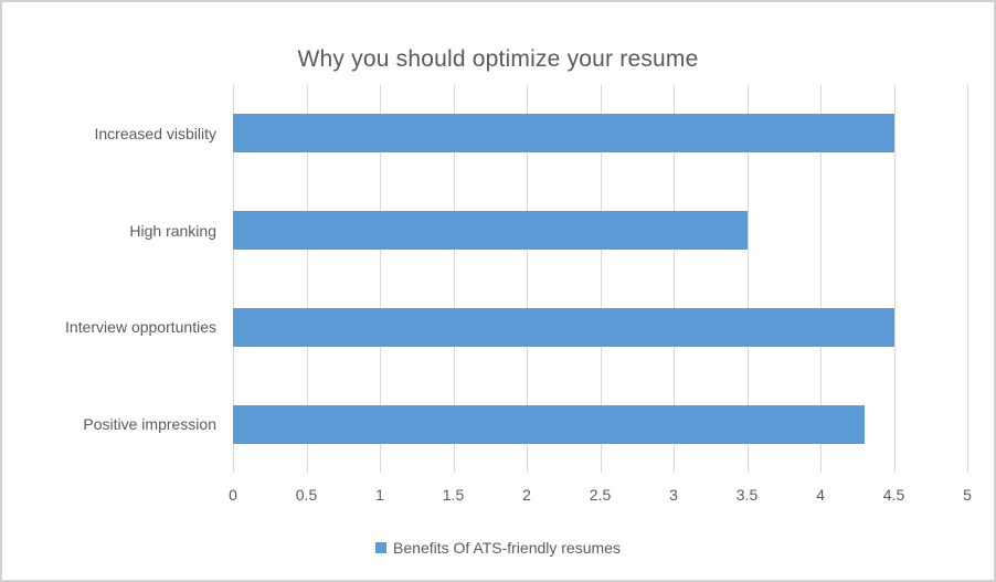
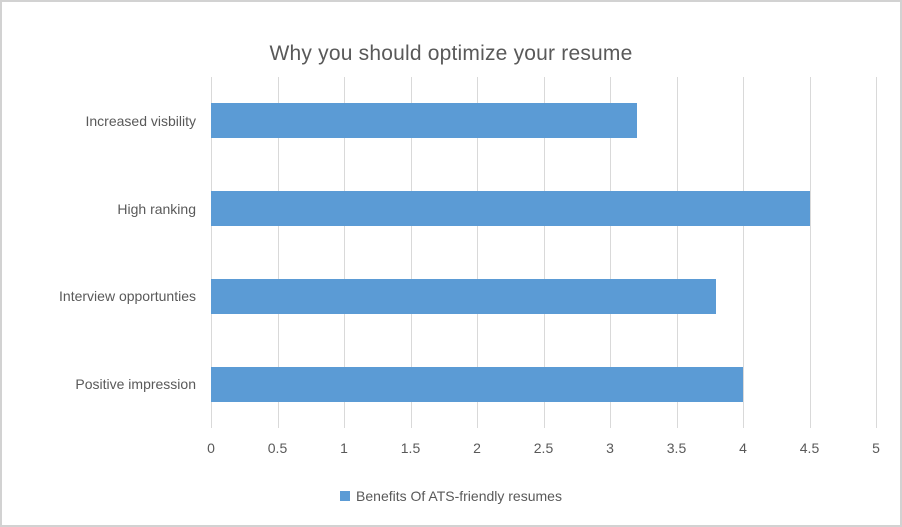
Increased visbility: 4.5 -> 3.2
High ranking: 3.5 -> 4.5
Interview opportunties: 4.5 -> 3.8
Positive impression: 4.3 -> 4.0
